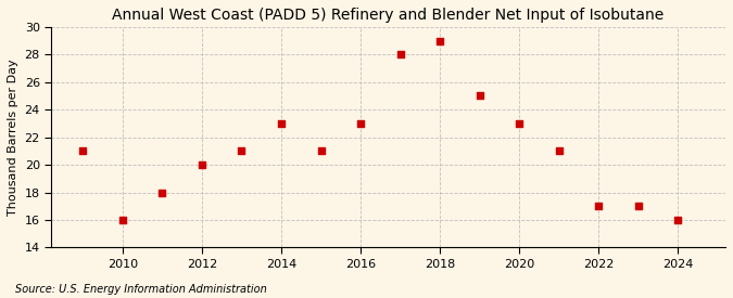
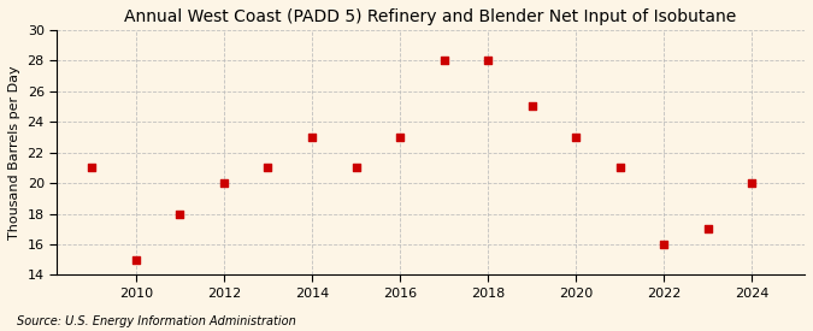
2010: 16 -> 15
2018: 29 -> 28
2022: 17 -> 16
2024: 16 -> 20
